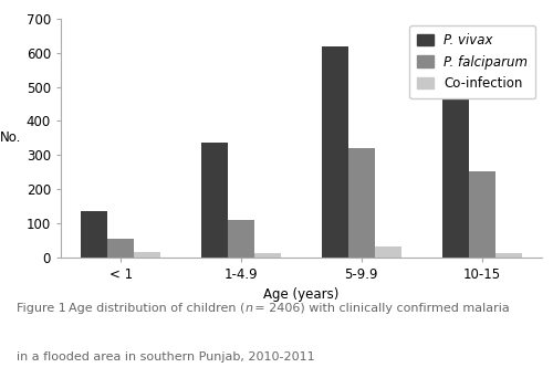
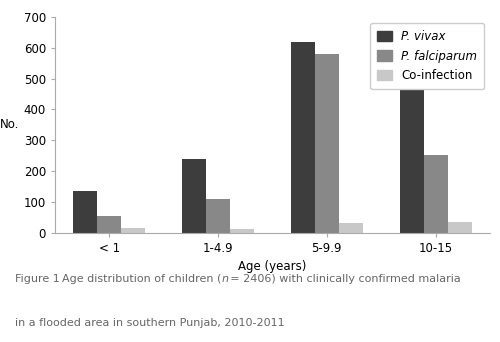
P. vivax/1-4.9: 335 -> 240
P. falciparum/5-9.9: 320 -> 580
Co-infection/10-15: 12 -> 35
